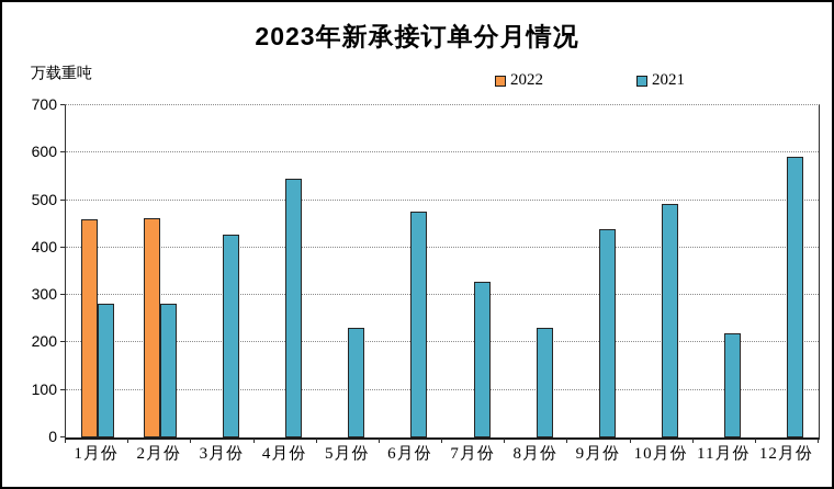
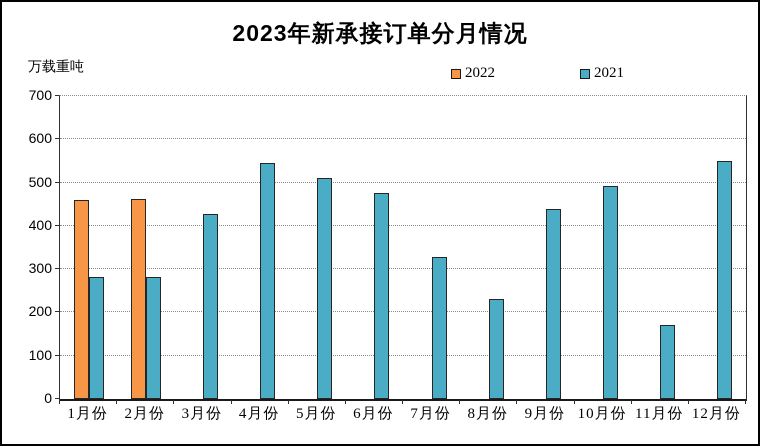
2021/5月份: 230 -> 510
2021/11月份: 220 -> 170
2021/12月份: 590 -> 550
